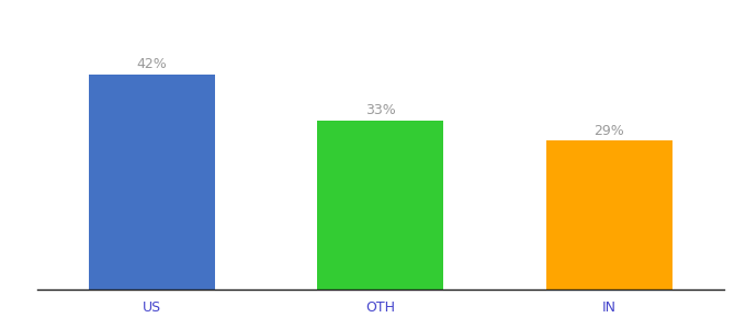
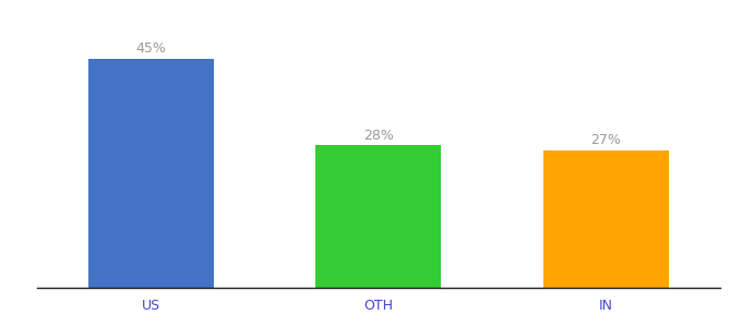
US: 42% -> 45%
OTH: 33% -> 28%
IN: 29% -> 27%
